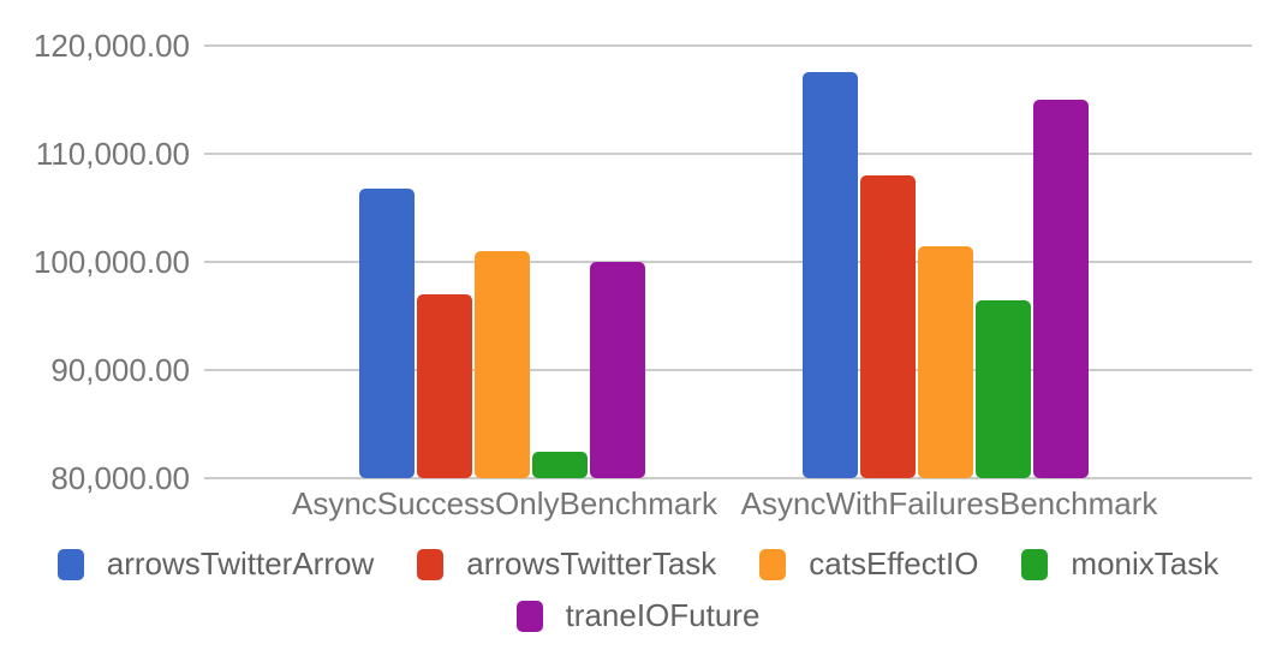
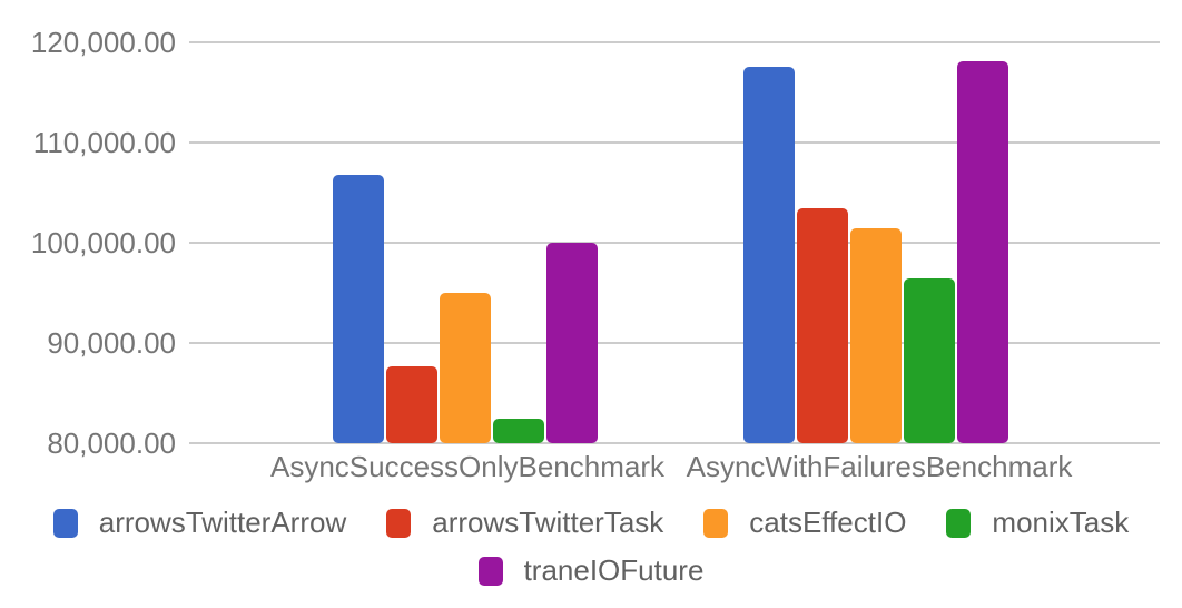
arrowsTwitterTask/AsyncSuccessOnlyBenchmark: 97000 -> 88000
catsEffectIO/AsyncSuccessOnlyBenchmark: 101000 -> 95000
arrowsTwitterTask/AsyncWithFailuresBenchmark: 108000 -> 103000
traneIOFuture/AsyncWithFailuresBenchmark: 115000 -> 118000
